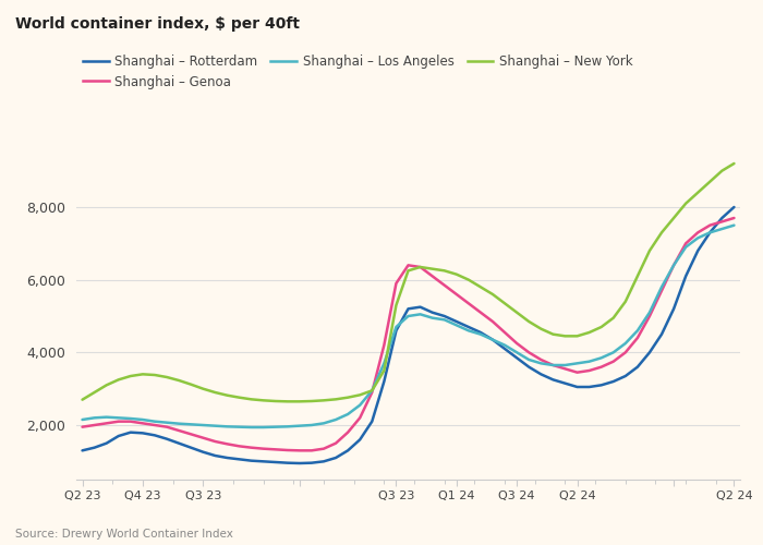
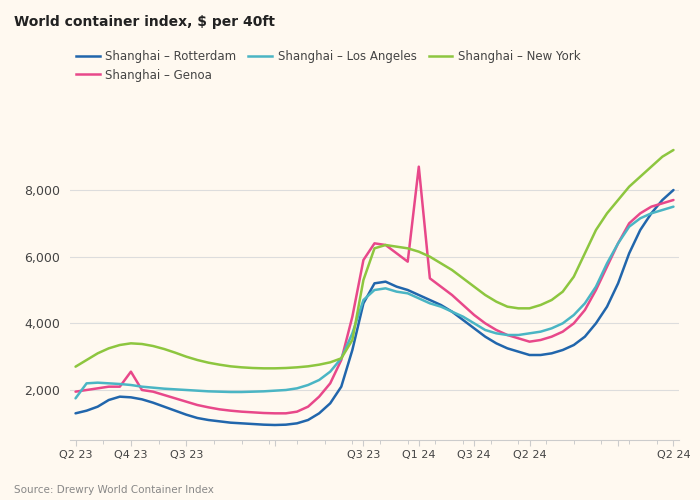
Shanghai – Los Angeles/Q2 23: 2,150 -> 1,750
Shanghai – Genoa/Q4 23: 2,050 -> 2,550
Shanghai – Genoa/Q1 24: 5,600 -> 8,700
